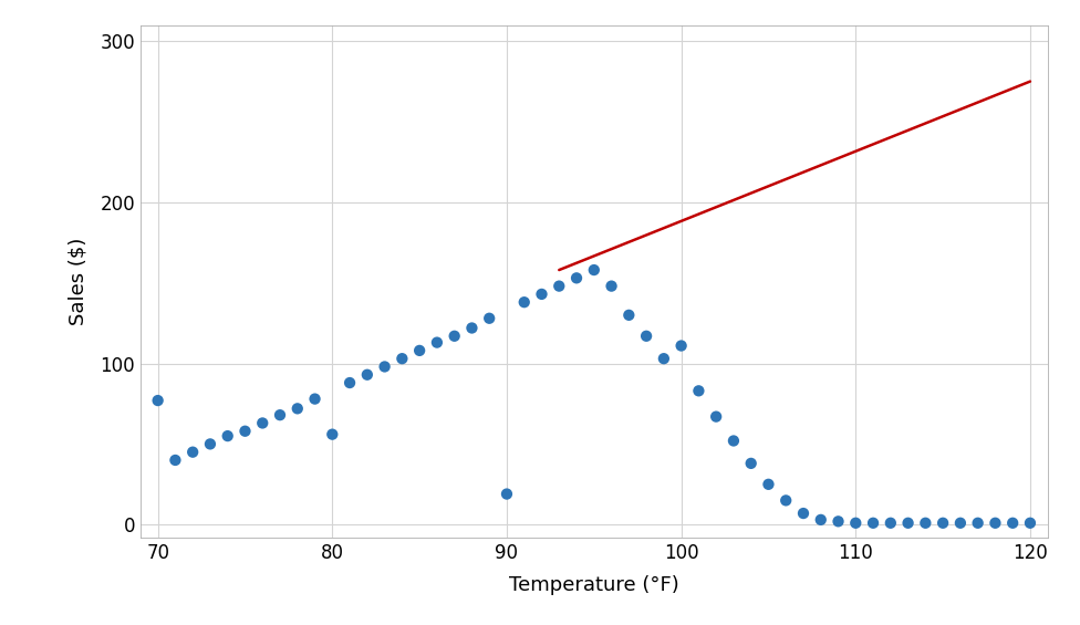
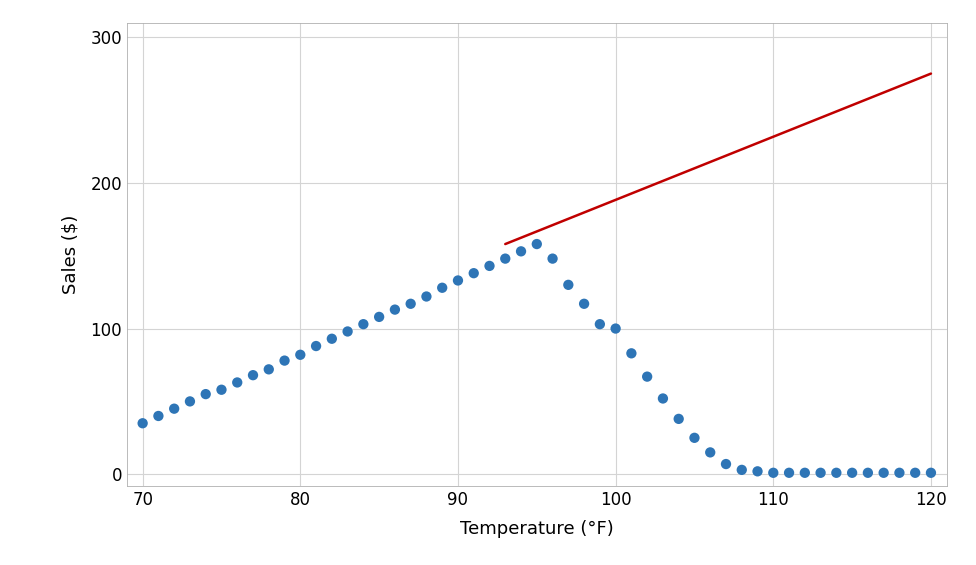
70: 77 -> 35
80: 56 -> 82
90: 19 -> 133
100: 111 -> 100
